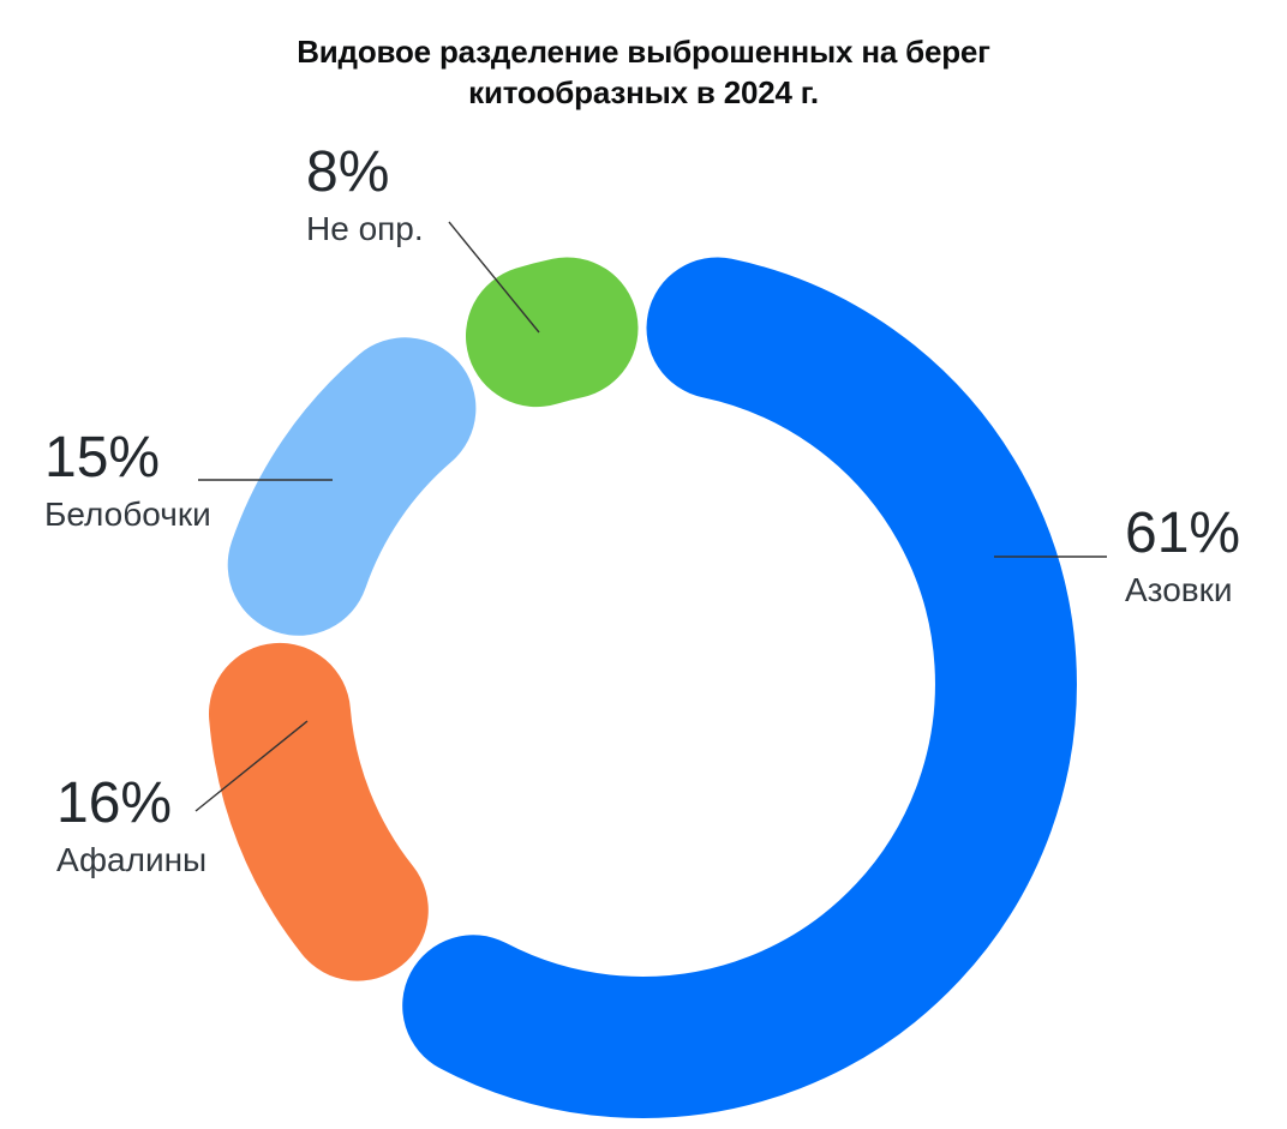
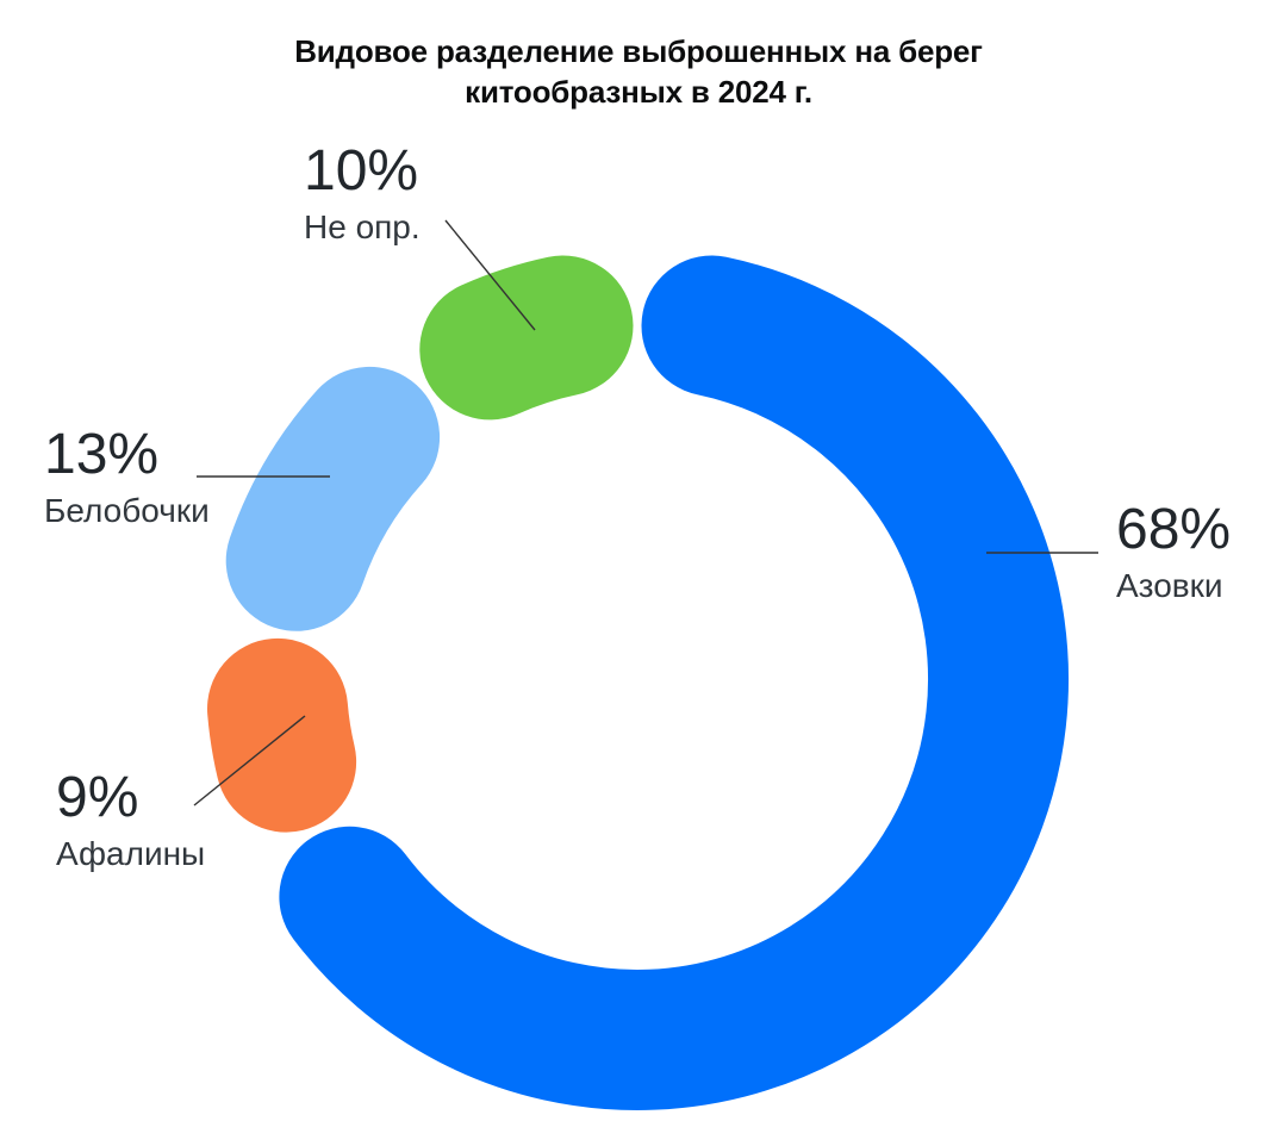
Азовки: 61% -> 68%
Афалины: 16% -> 9%
Белобочки: 15% -> 13%
Не опр.: 8% -> 10%
